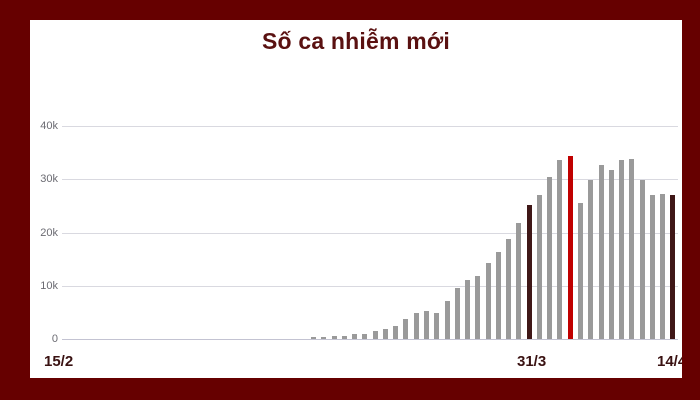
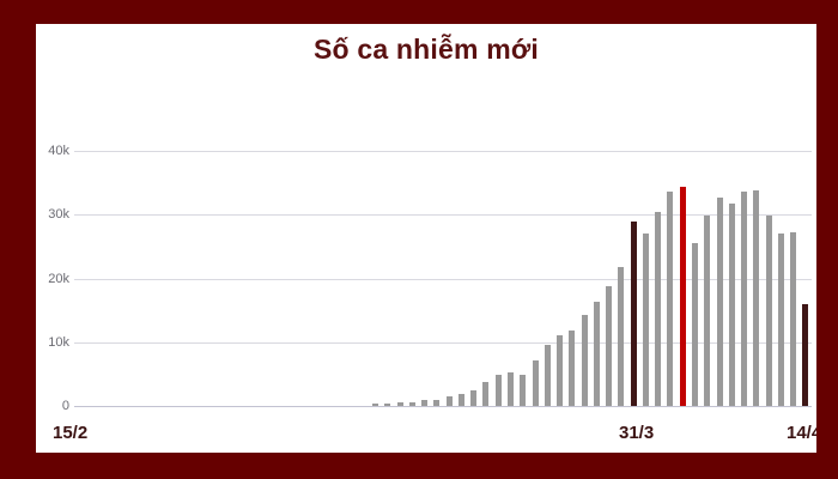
31/3: 25k -> 29k
14/4: 27k -> 16k
